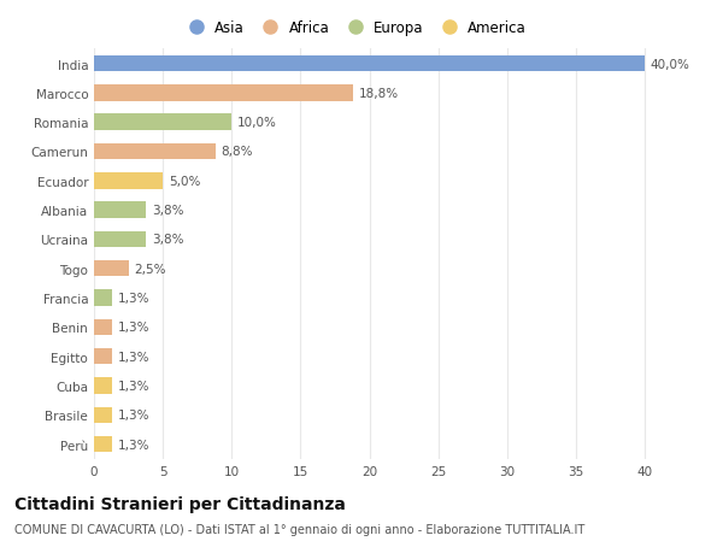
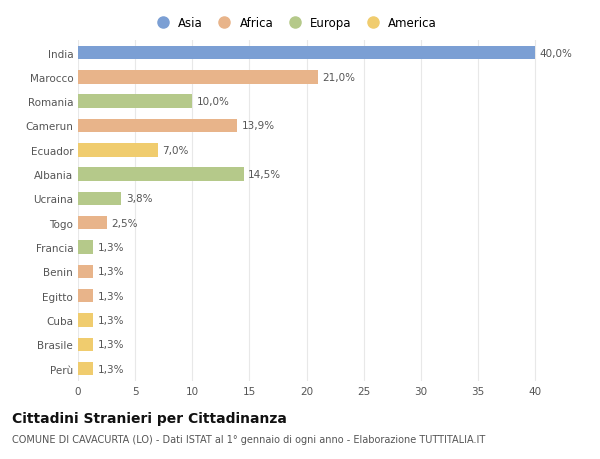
Marocco: 18,8% -> 21,0%
Camerun: 8,8% -> 13,9%
Ecuador: 5,0% -> 7,0%
Albania: 3,8% -> 14,5%
